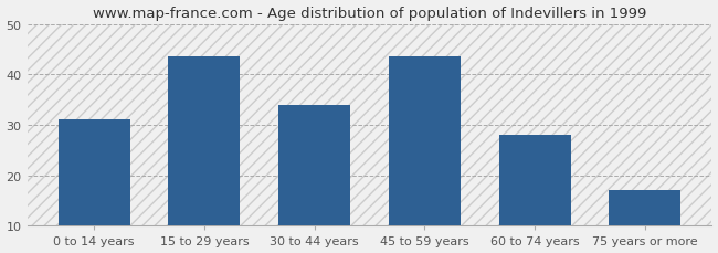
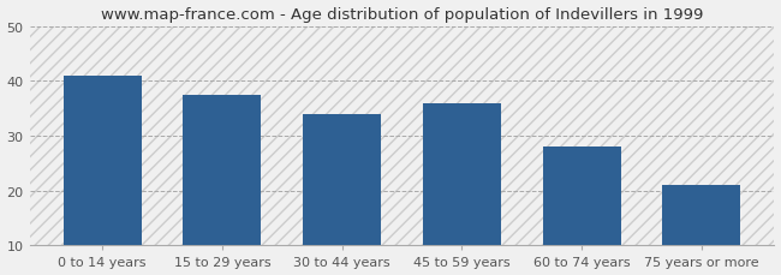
0 to 14 years: 31.0 -> 41.0
15 to 29 years: 43.5 -> 37.5
45 to 59 years: 43.5 -> 36.0
75 years or more: 17.0 -> 21.0
